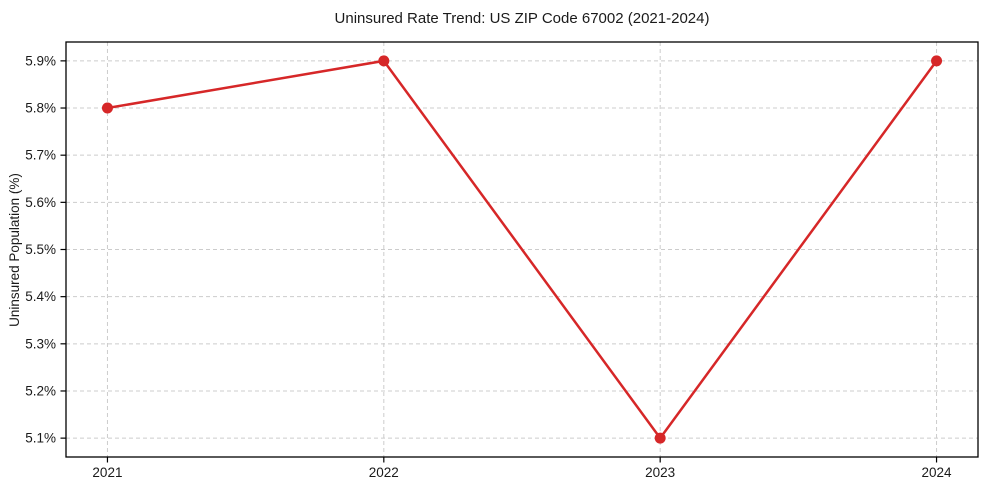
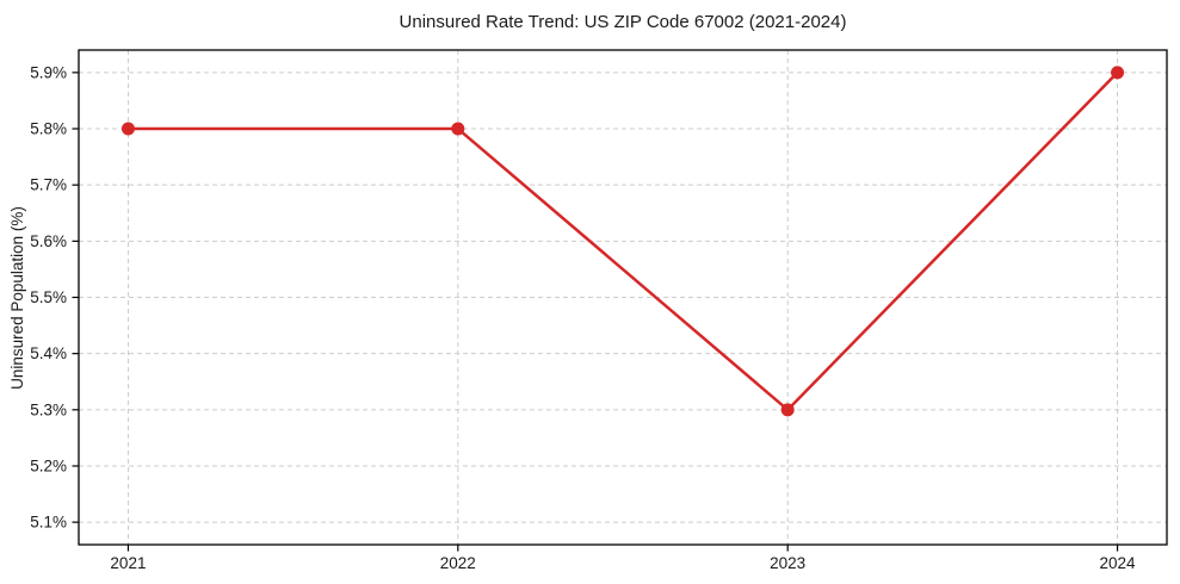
2022: 5.9% -> 5.8%
2023: 5.1% -> 5.3%
